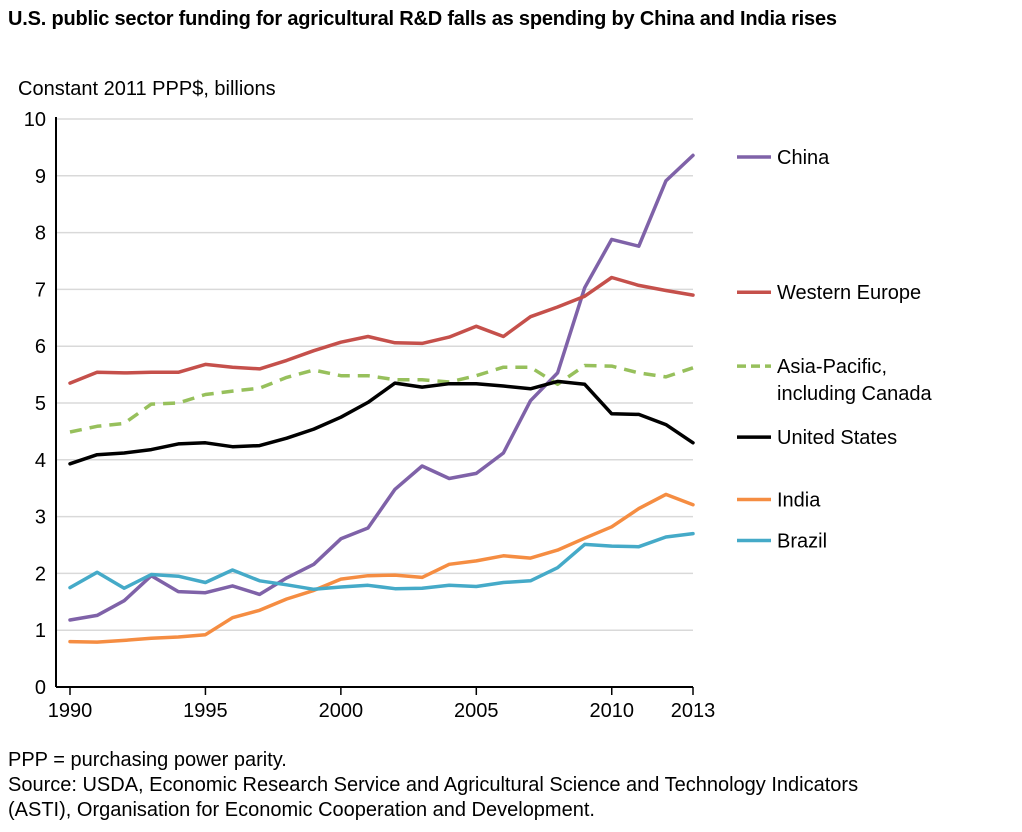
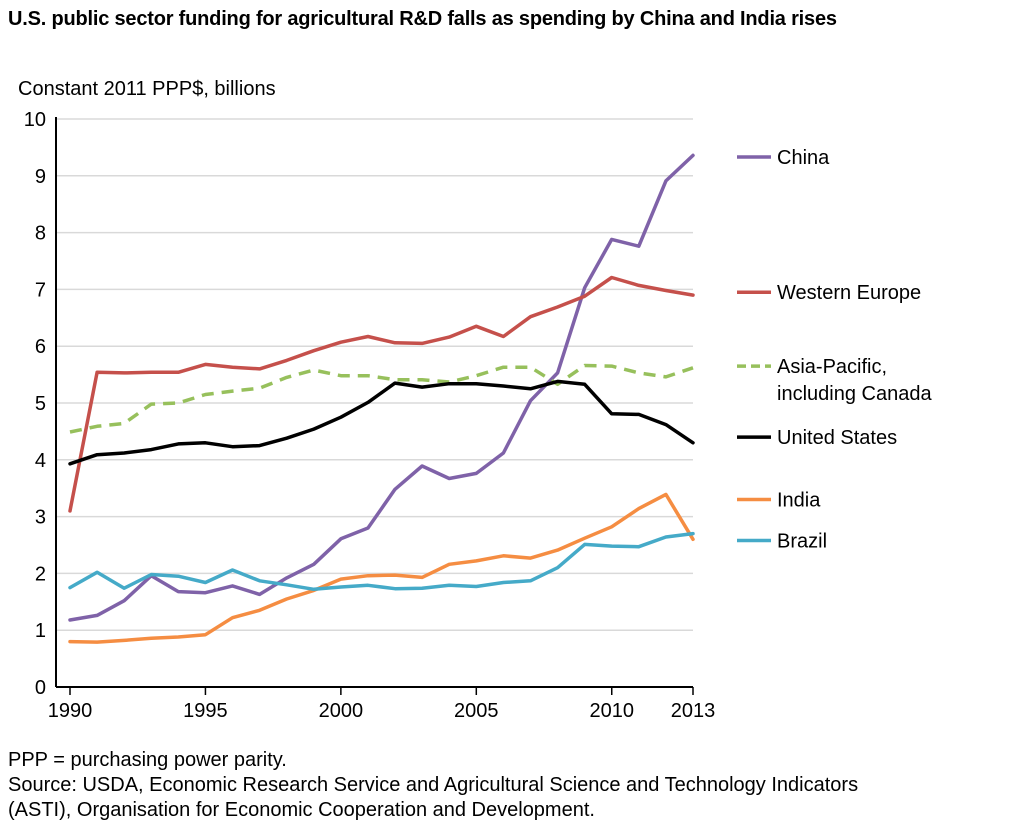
Western Europe/1990: 5.3 -> 3.1
India/2013: 3.2 -> 2.6
